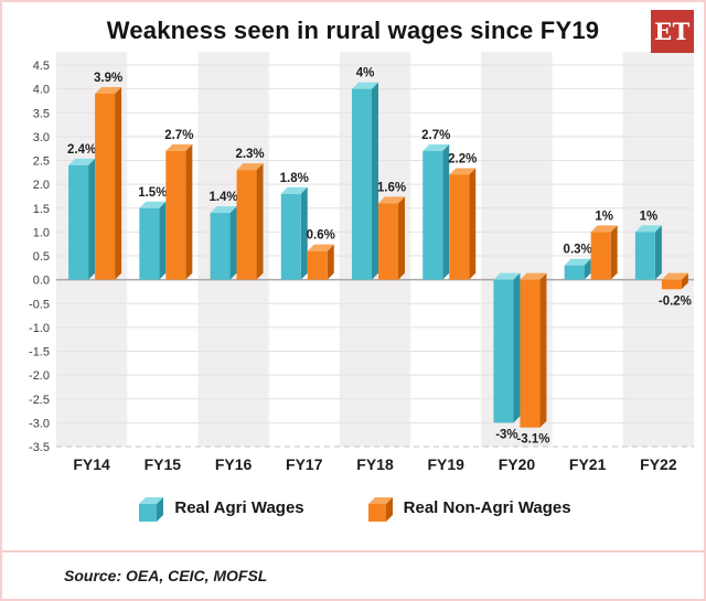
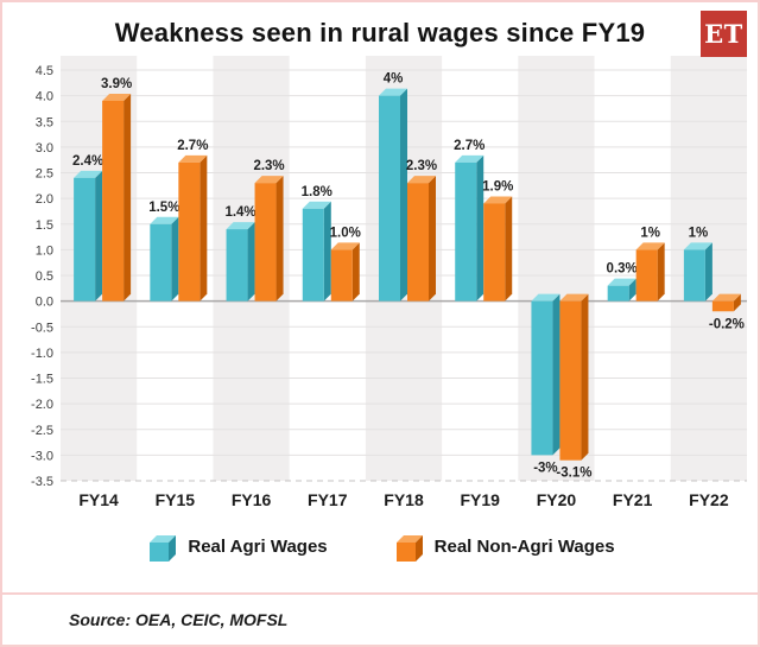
Real Non-Agri Wages/FY17: 0.6% -> 1.0%
Real Non-Agri Wages/FY18: 1.6% -> 2.3%
Real Non-Agri Wages/FY19: 2.2% -> 1.9%
